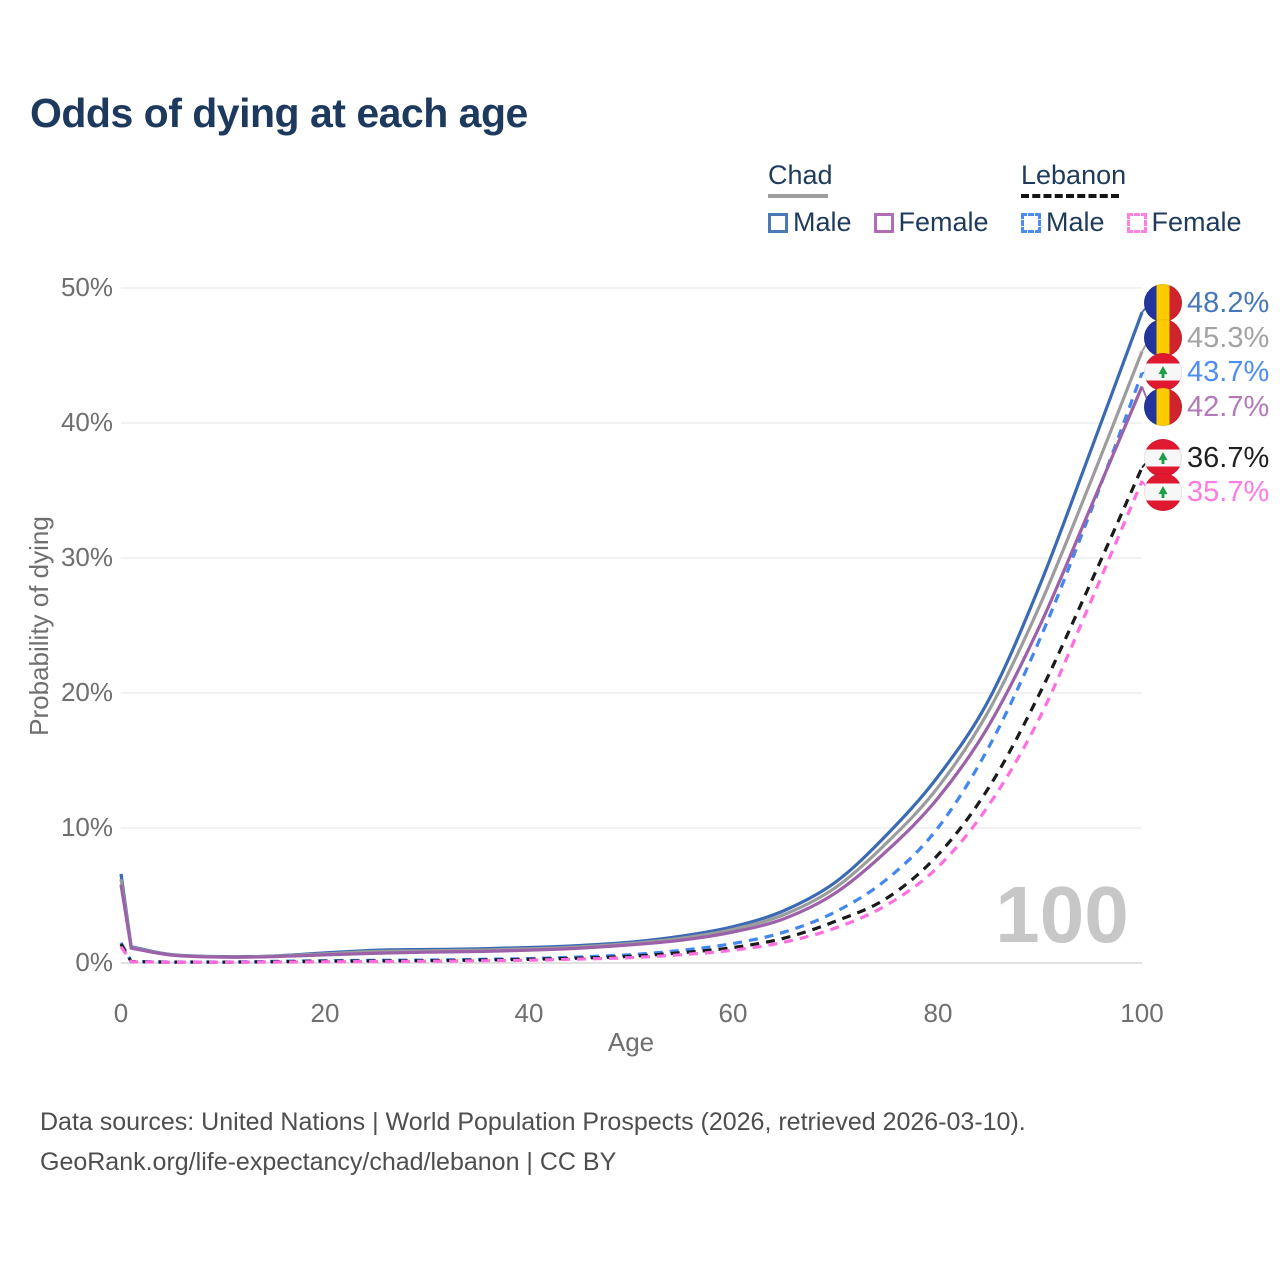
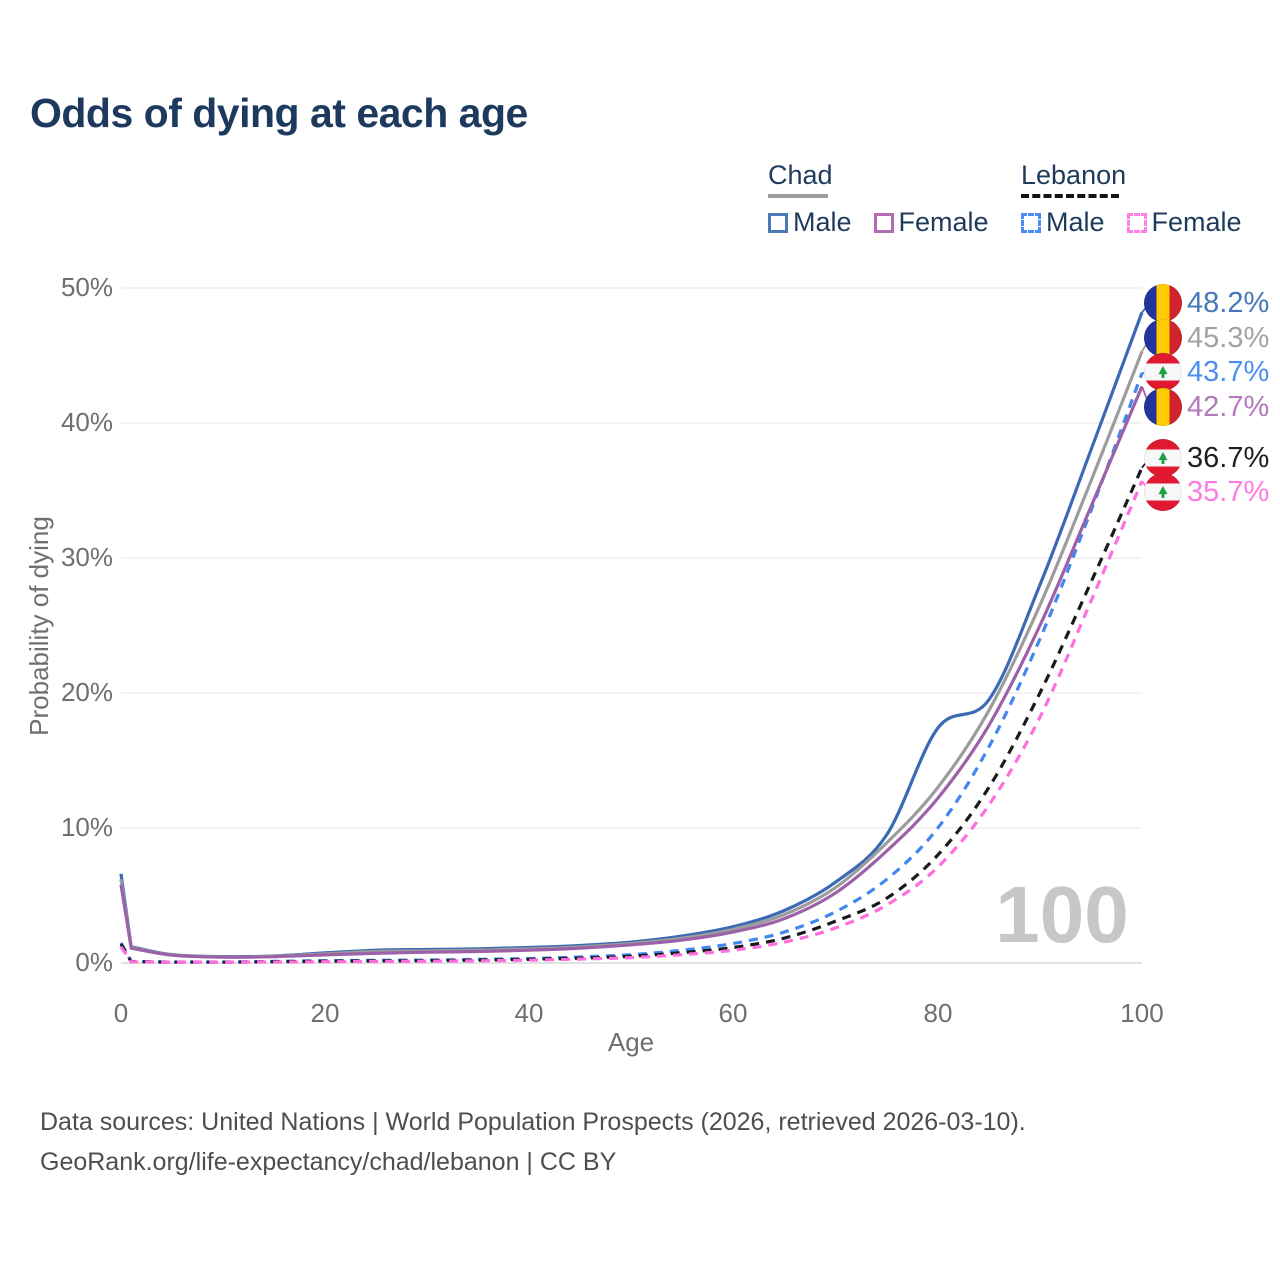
Chad Male/80: 13.8% -> 17.4%
